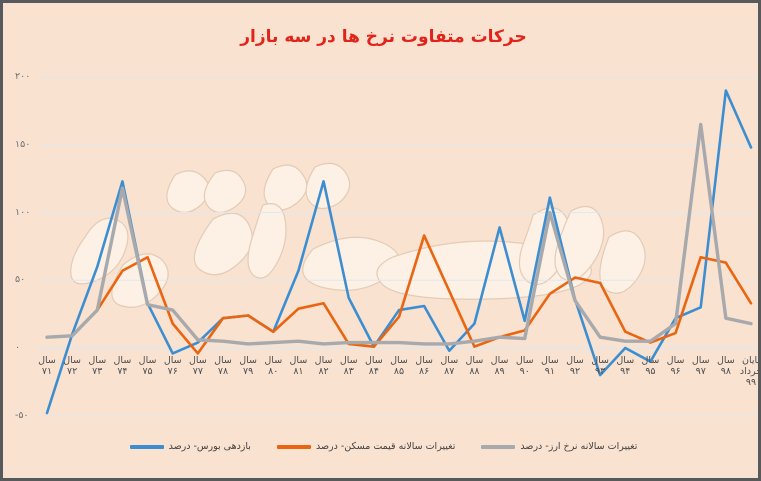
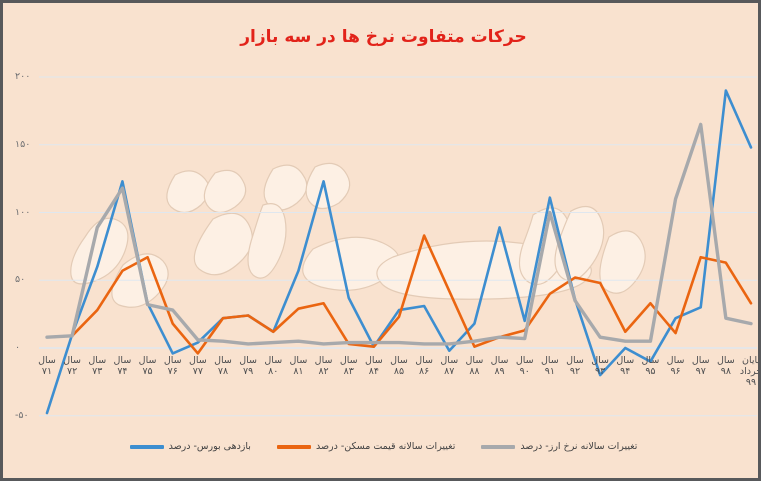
تغییرات سالانه نرخ ارز- درصد/سال ۷۳: 28 -> 89
تغییرات سالانه قیمت مسکن- درصد/سال ۹۵: 4 -> 33
تغییرات سالانه نرخ ارز- درصد/سال ۹۶: 18 -> 110
